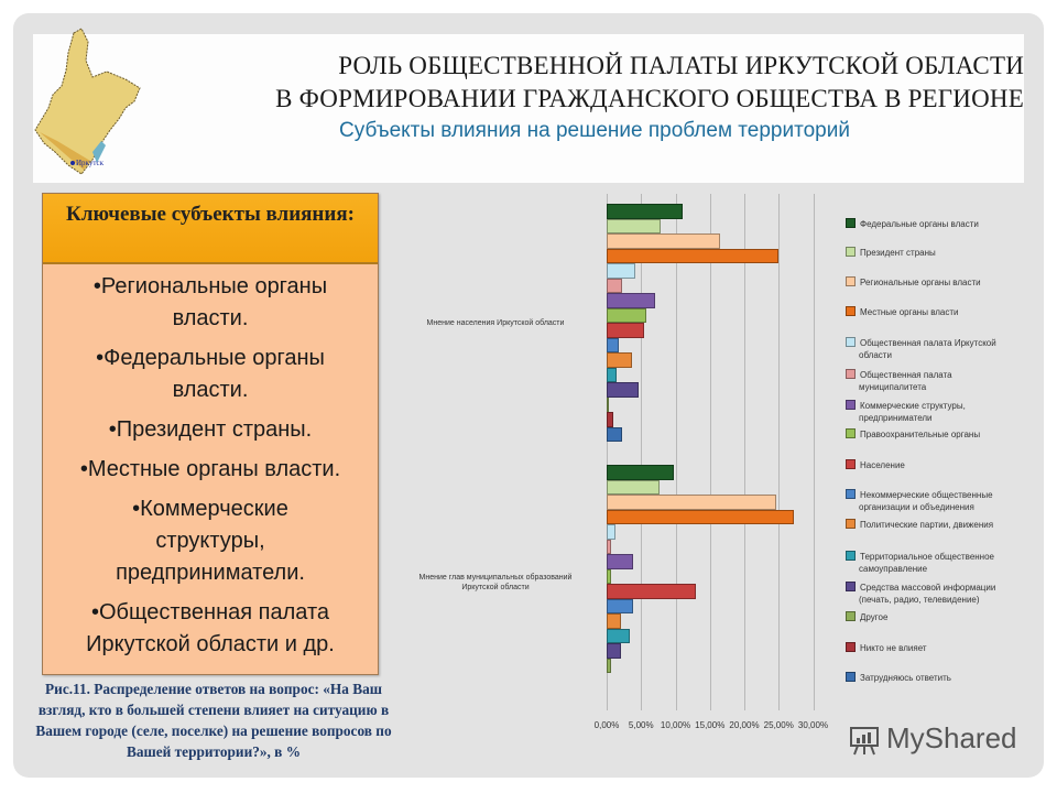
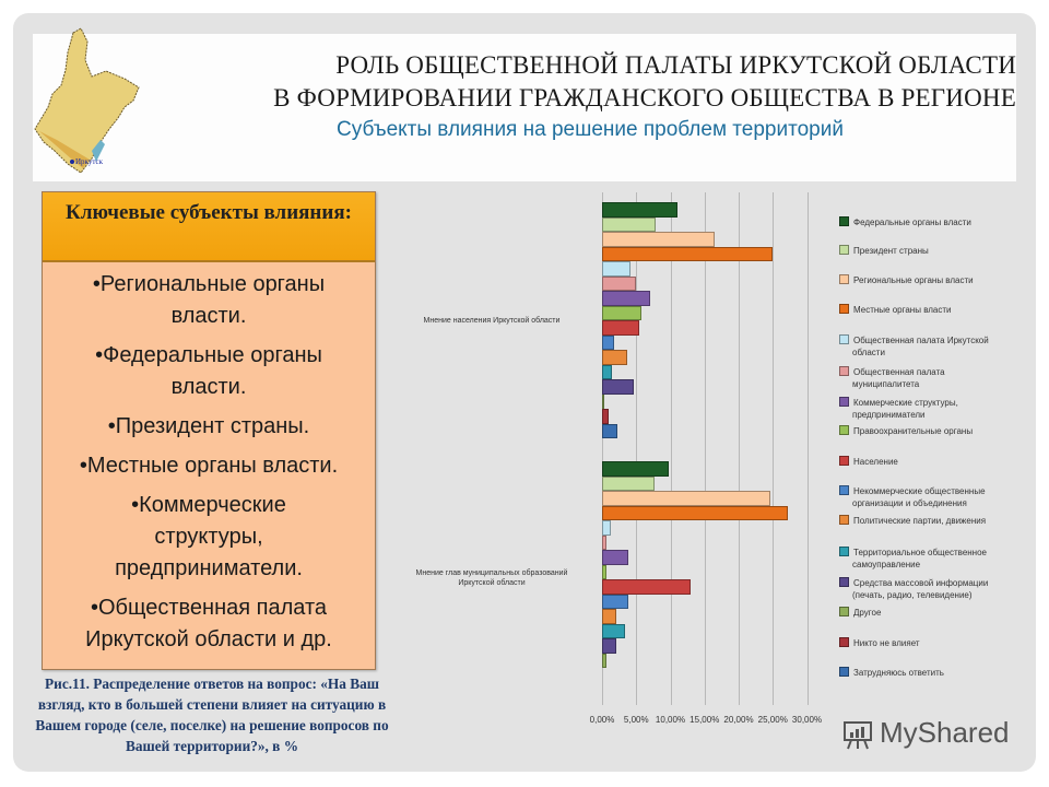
Общественная палата муниципалитета/Мнение населения Иркутской области: 2% -> 5%
